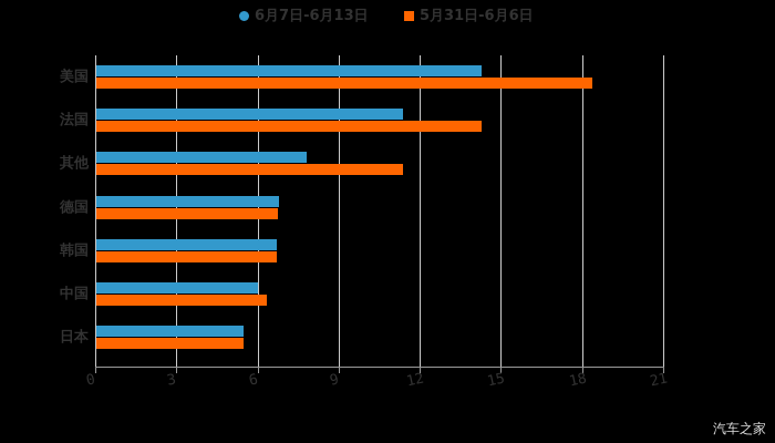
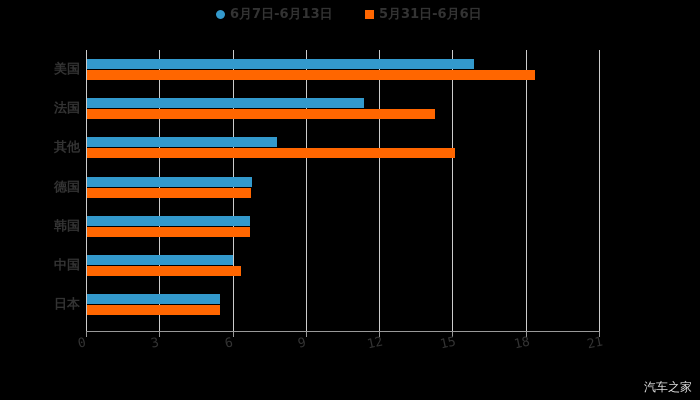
6月7日-6月13日/美国: 14.3 -> 15.9
5月31日-6月6日/其他: 11.4 -> 15.1
